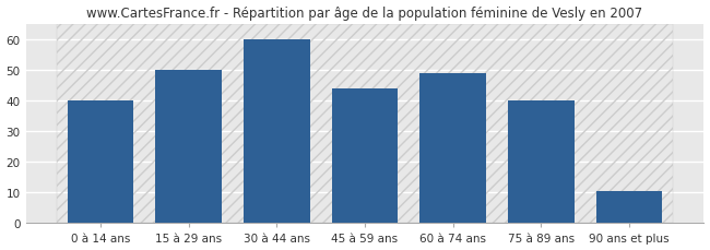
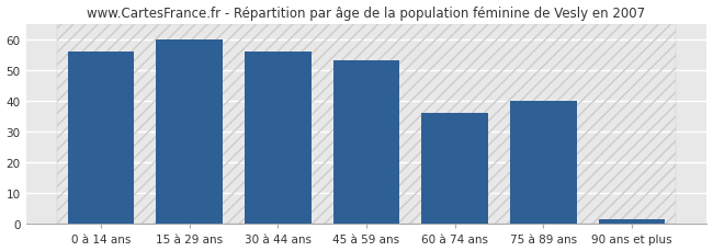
0 à 14 ans: 40.0 -> 56.0
15 à 29 ans: 50.0 -> 60.0
30 à 44 ans: 60.0 -> 56.0
45 à 59 ans: 44.0 -> 53.0
60 à 74 ans: 49.0 -> 36.0
90 ans et plus: 10.5 -> 1.5
